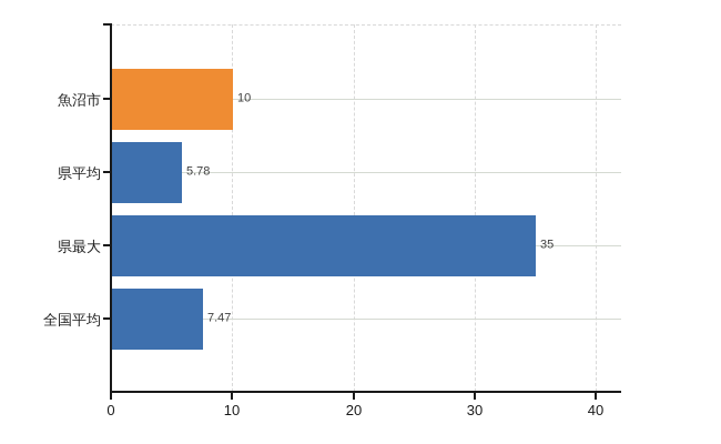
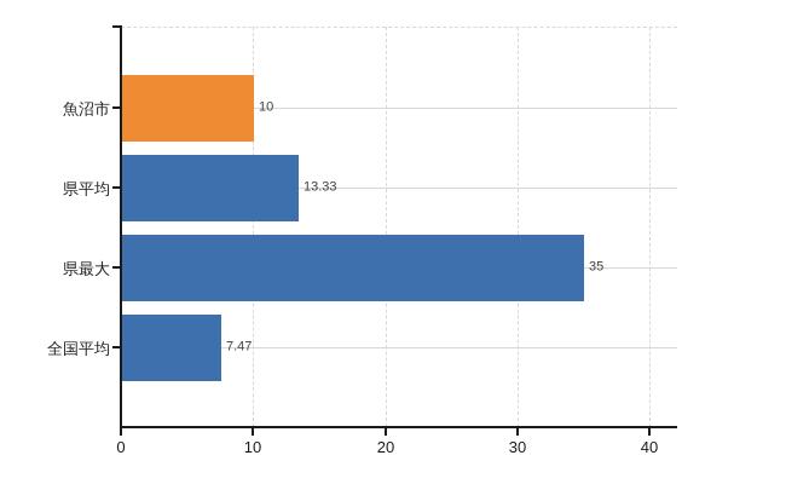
県平均: 5.78 -> 13.33
